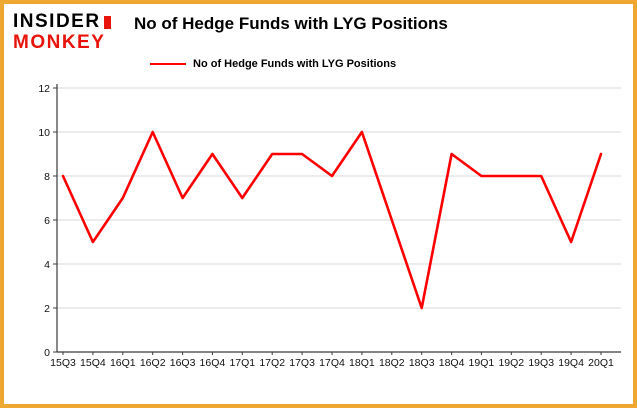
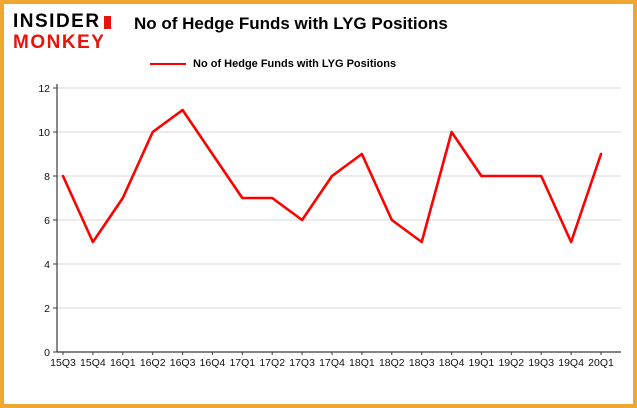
16Q3: 7 -> 11
17Q2: 9 -> 7
17Q3: 9 -> 6
18Q1: 10 -> 9
18Q3: 2 -> 5
18Q4: 9 -> 10
